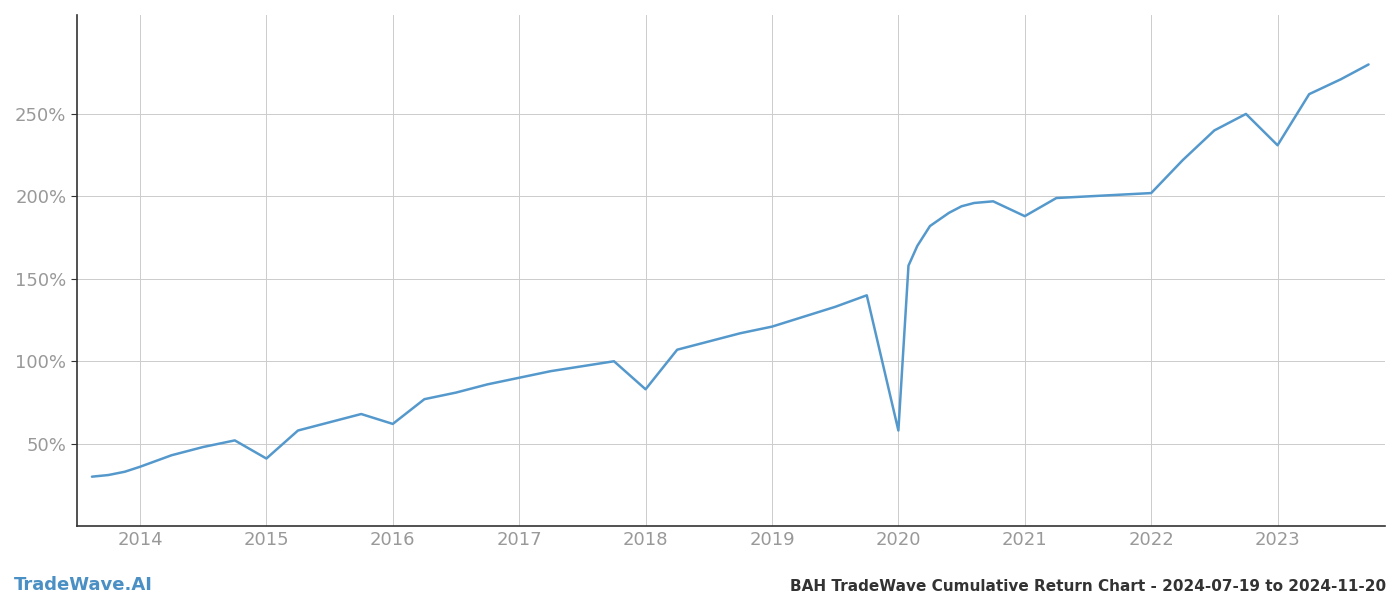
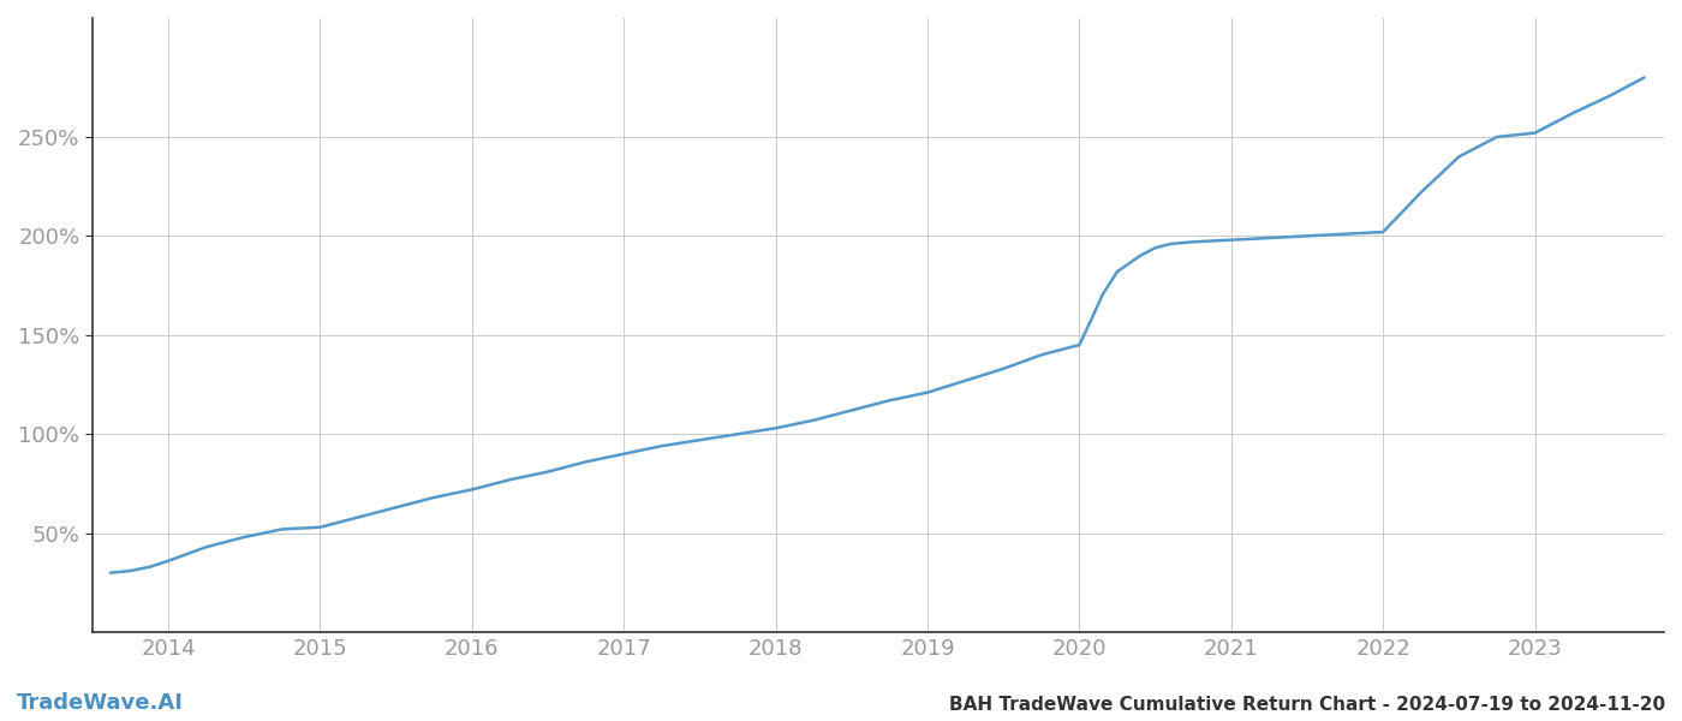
2015: 41% -> 53%
2016: 62% -> 72%
2018: 83% -> 103%
2020: 58% -> 145%
2021: 188% -> 198%
2023: 231% -> 252%
